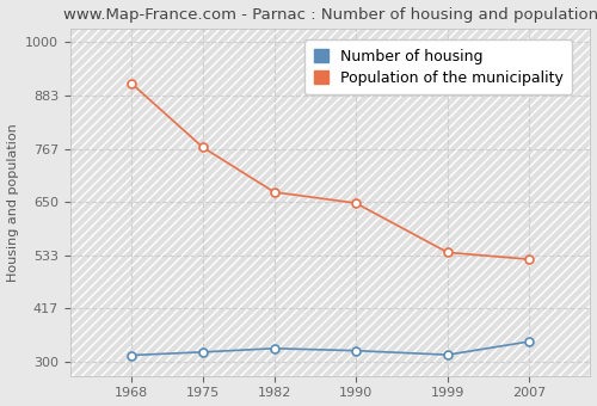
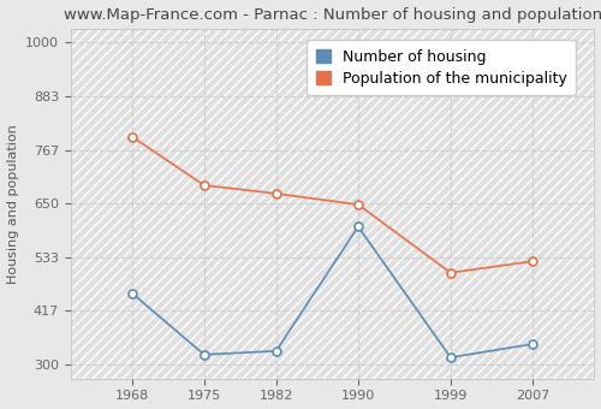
Number of housing/1968: 315 -> 455
Population of the municipality/1968: 910 -> 795
Population of the municipality/1975: 770 -> 690
Number of housing/1990: 325 -> 600
Population of the municipality/1999: 540 -> 500
